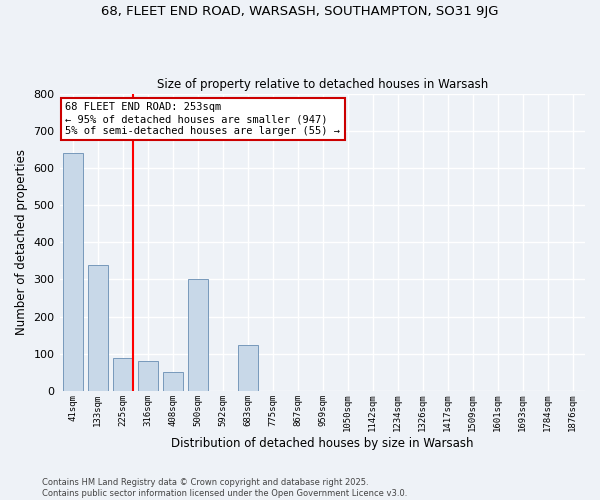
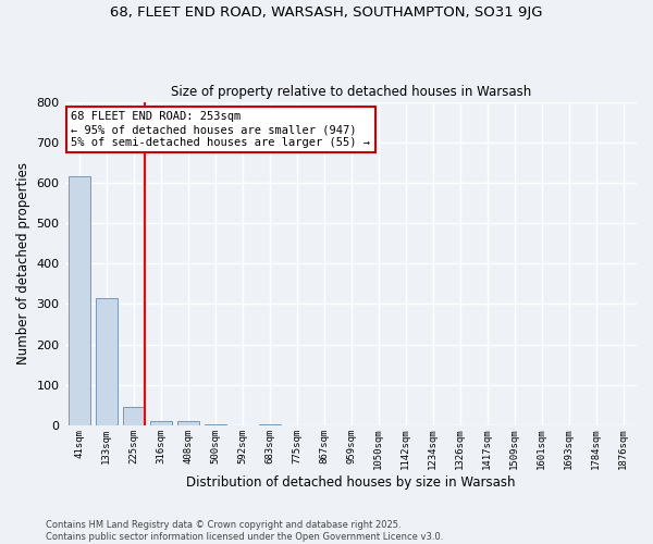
41sqm: 640 -> 615
133sqm: 340 -> 315
225sqm: 90 -> 45
316sqm: 80 -> 10
408sqm: 50 -> 10
500sqm: 300 -> 3
683sqm: 125 -> 3
